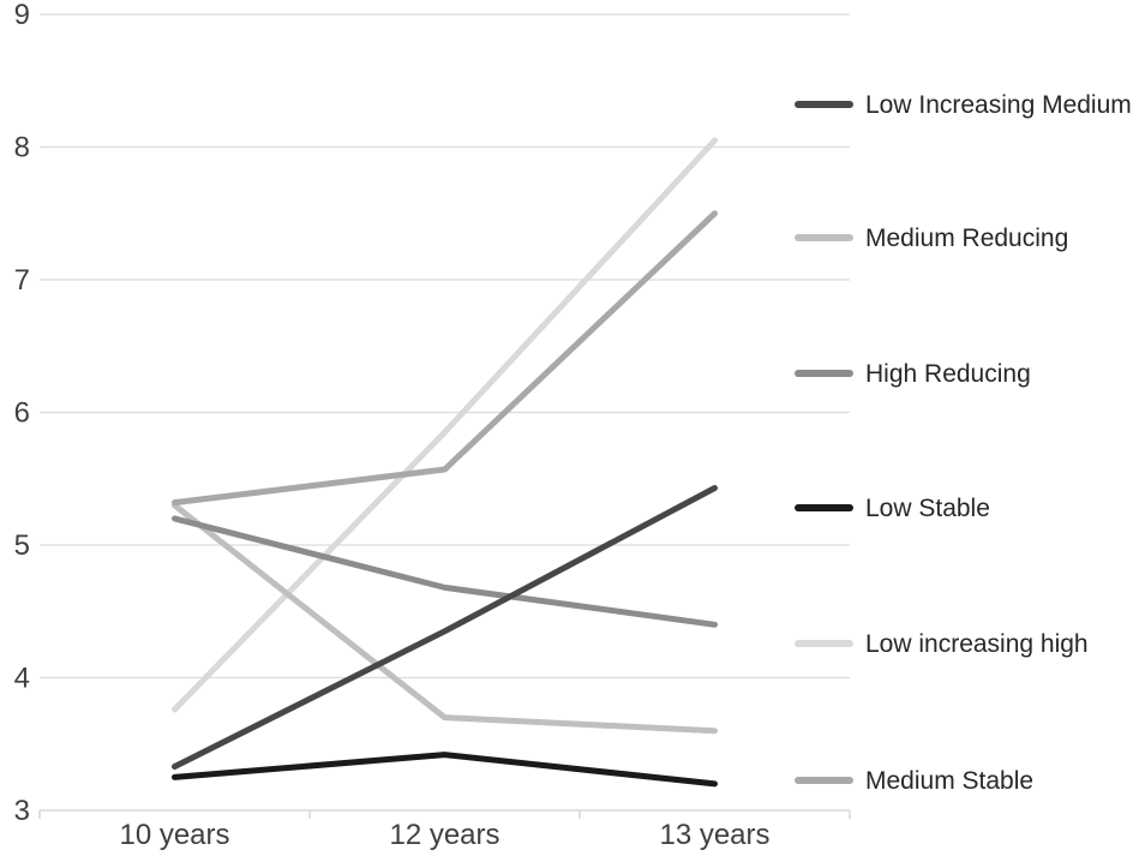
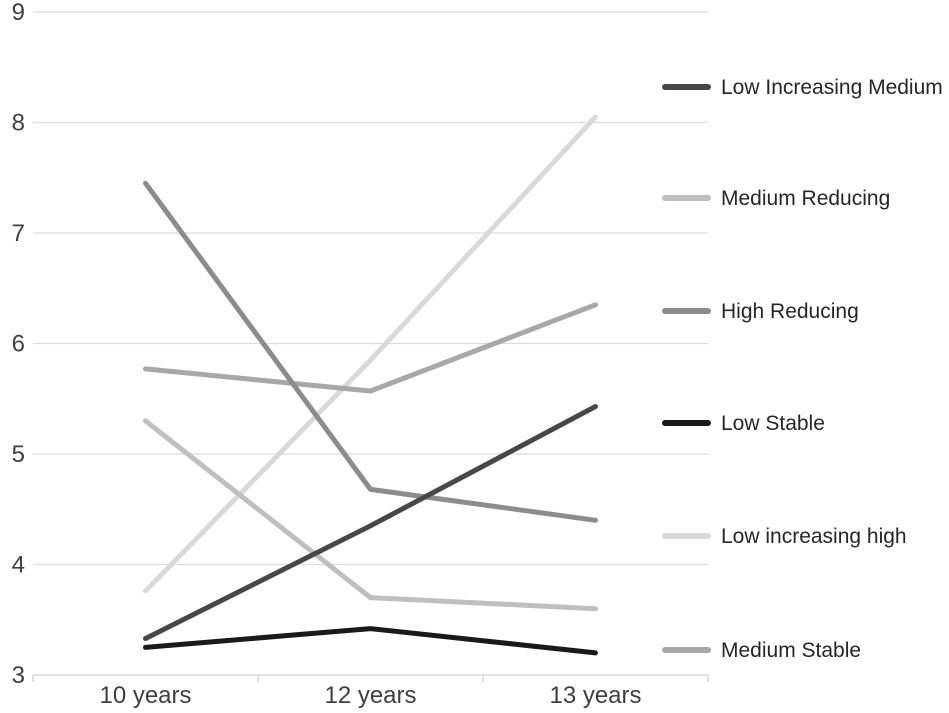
High Reducing/10 years: 5.20 -> 7.45
Medium Stable/10 years: 5.32 -> 5.77
Medium Stable/13 years: 7.50 -> 6.35
